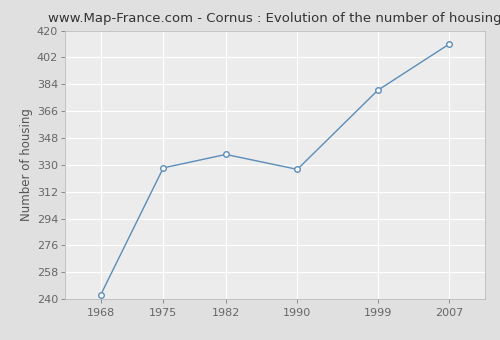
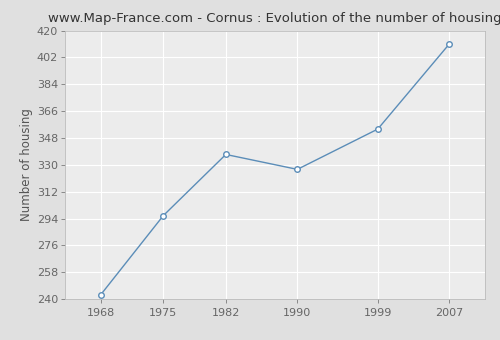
1975: 328 -> 296
1999: 380 -> 354
